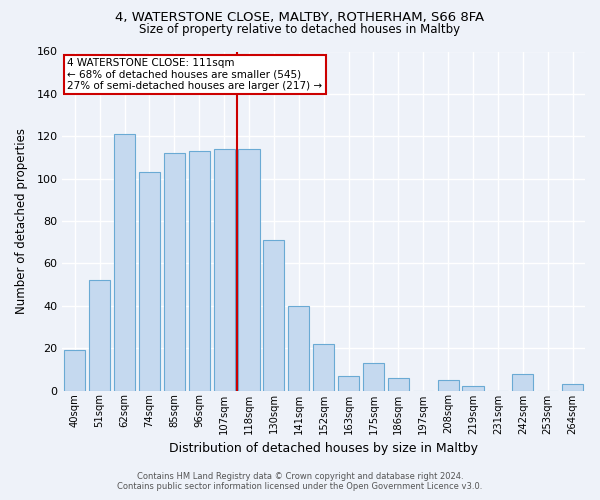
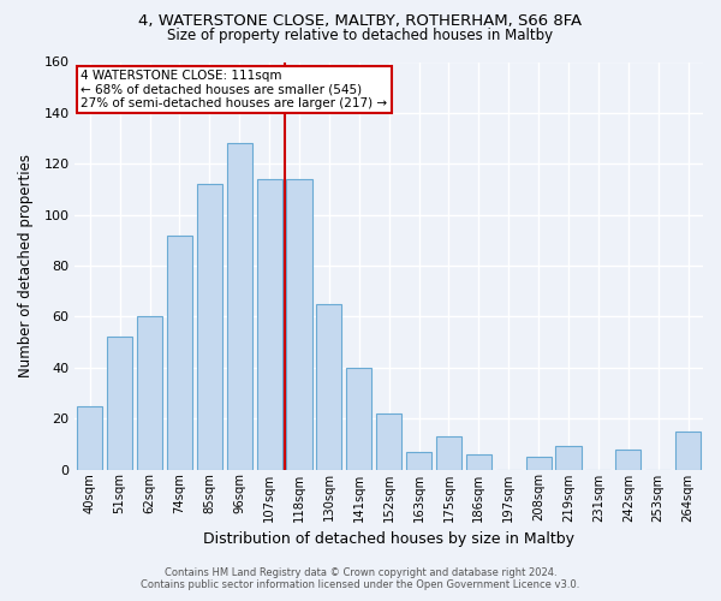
40sqm: 19 -> 25
62sqm: 121 -> 60
74sqm: 103 -> 92
96sqm: 113 -> 128
130sqm: 71 -> 65
219sqm: 2 -> 9
264sqm: 3 -> 15
